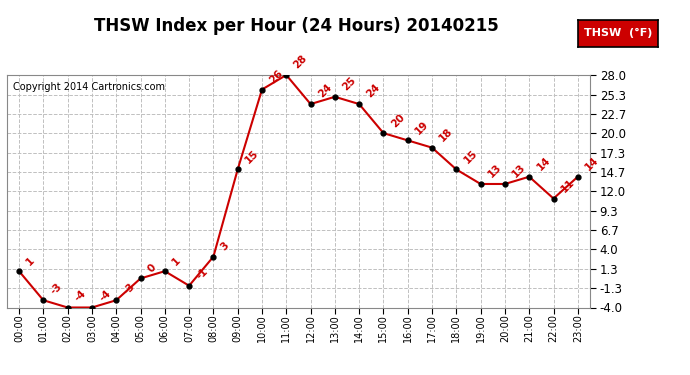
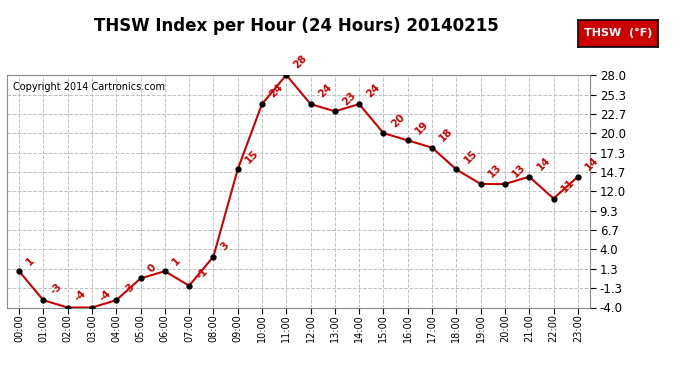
10:00: 26 -> 24
13:00: 25 -> 23
